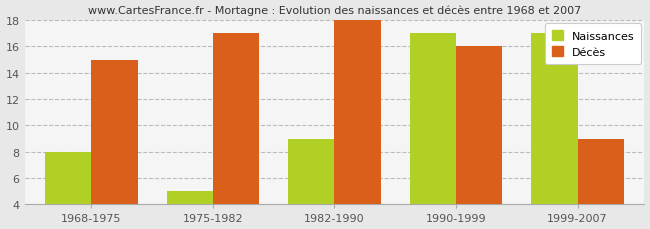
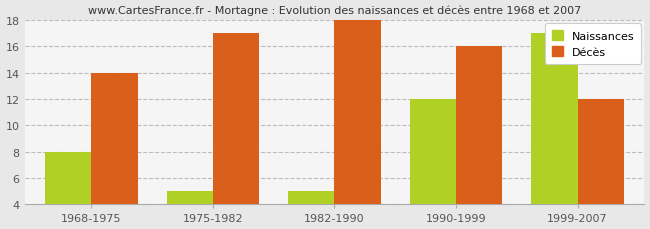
Décès/1968-1975: 15 -> 14
Naissances/1982-1990: 9 -> 5
Naissances/1990-1999: 17 -> 12
Décès/1999-2007: 9 -> 12
